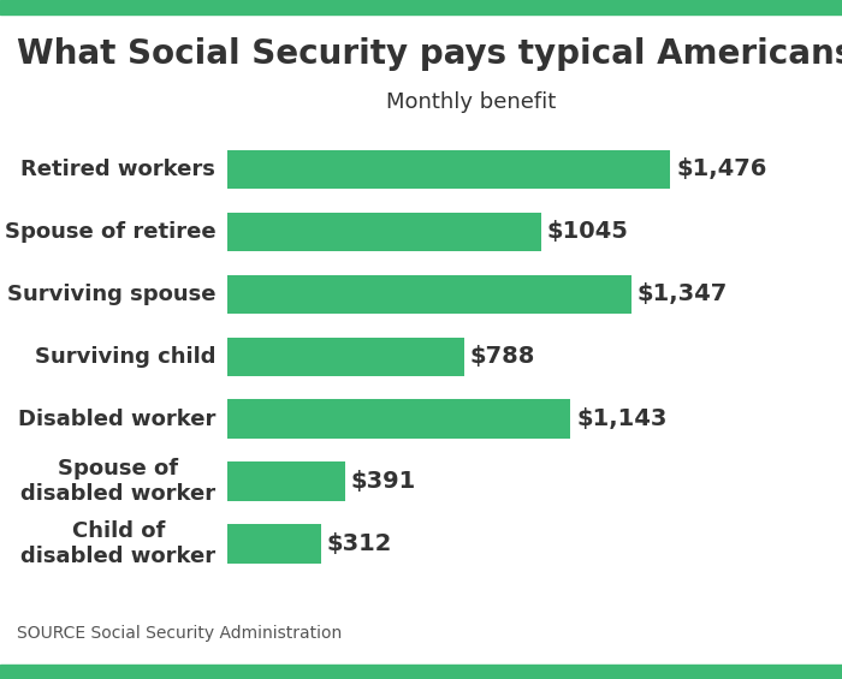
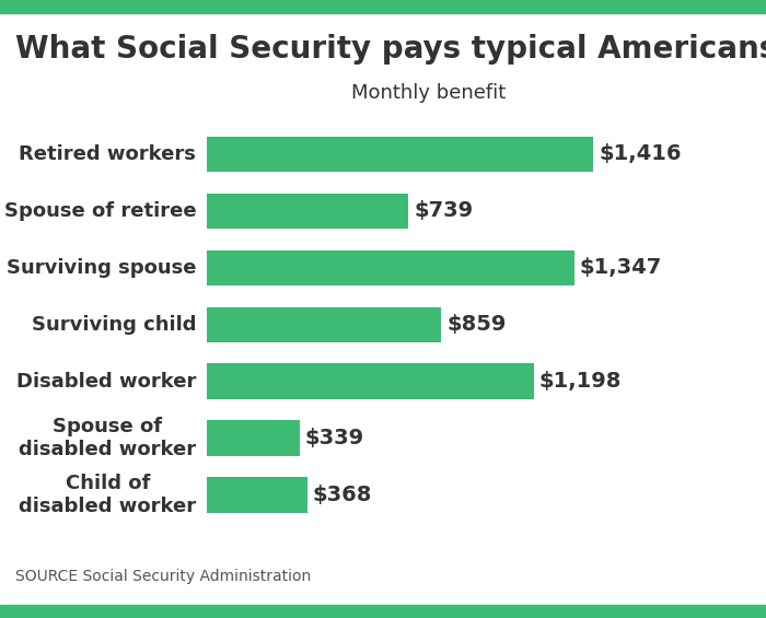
Retired workers: $1,476 -> $1,416
Spouse of retiree: $1045 -> $739
Surviving child: $788 -> $859
Disabled worker: $1,143 -> $1,198
Spouse of disabled worker: $391 -> $339
Child of disabled worker: $312 -> $368
